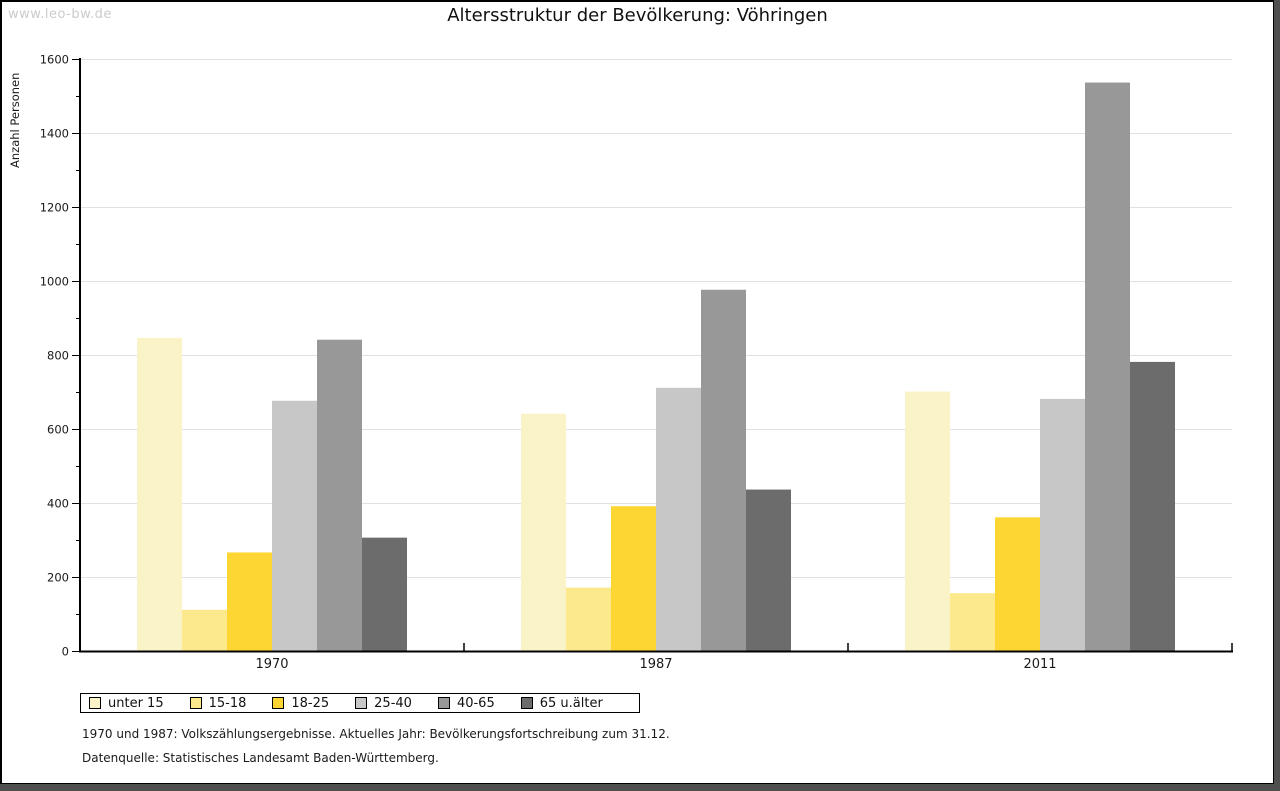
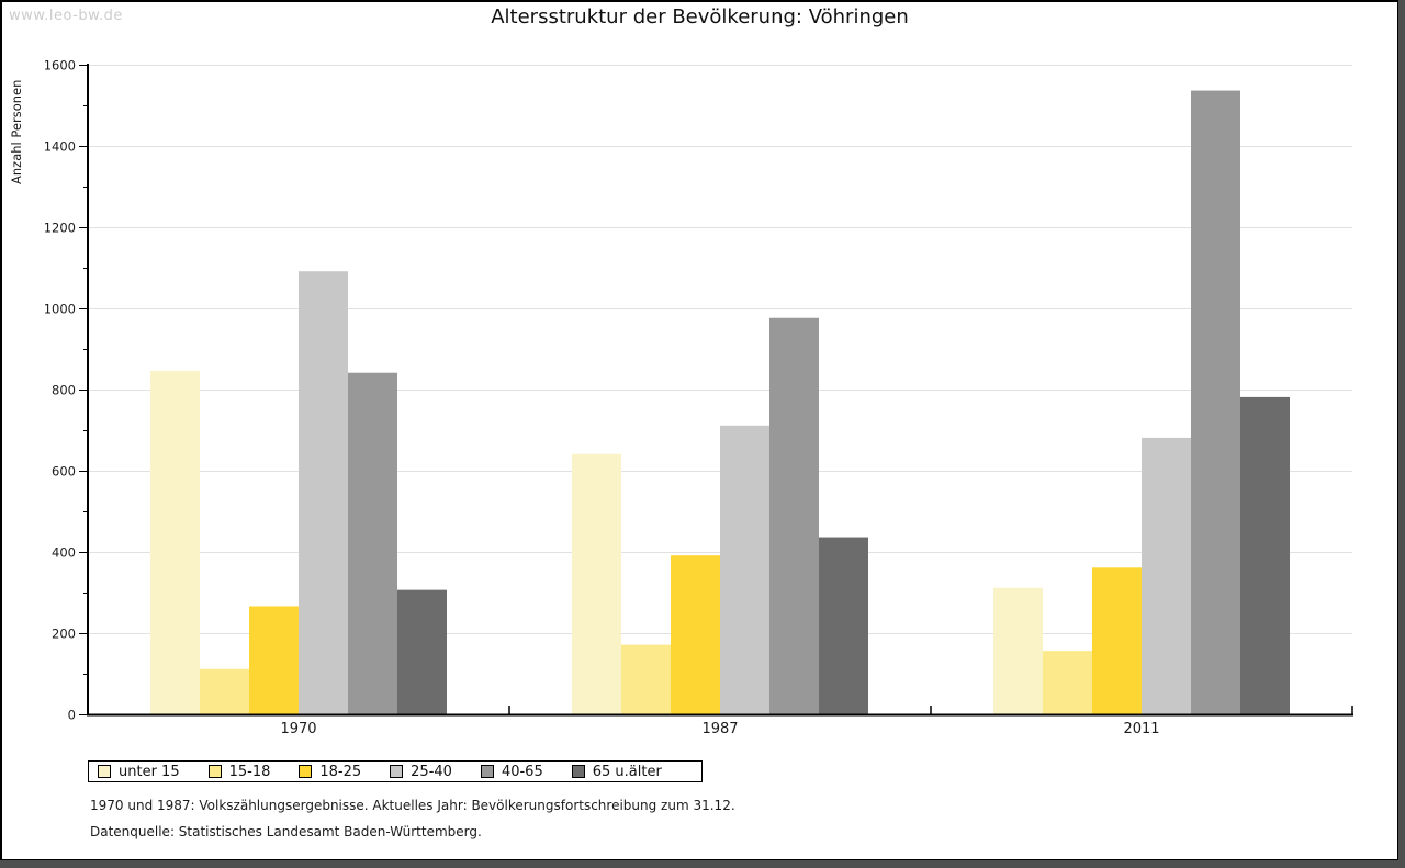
25-40/1970: 680 -> 1090
unter 15/2011: 700 -> 310
